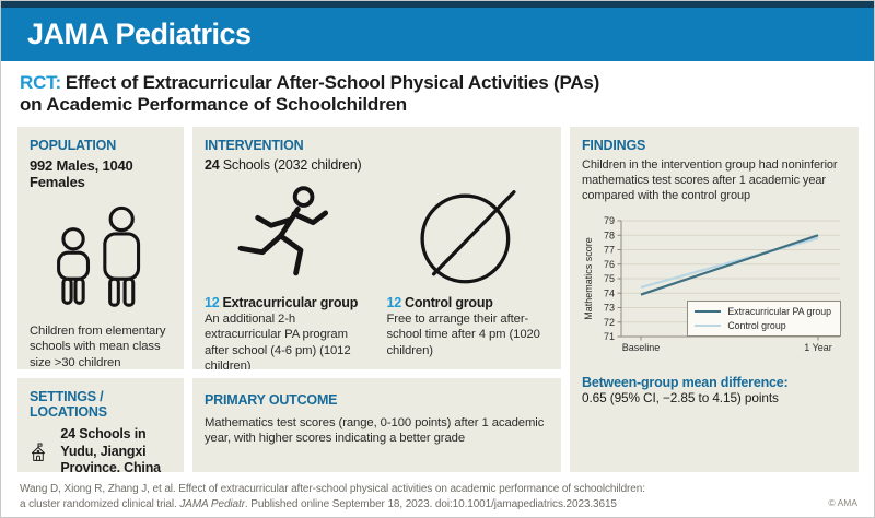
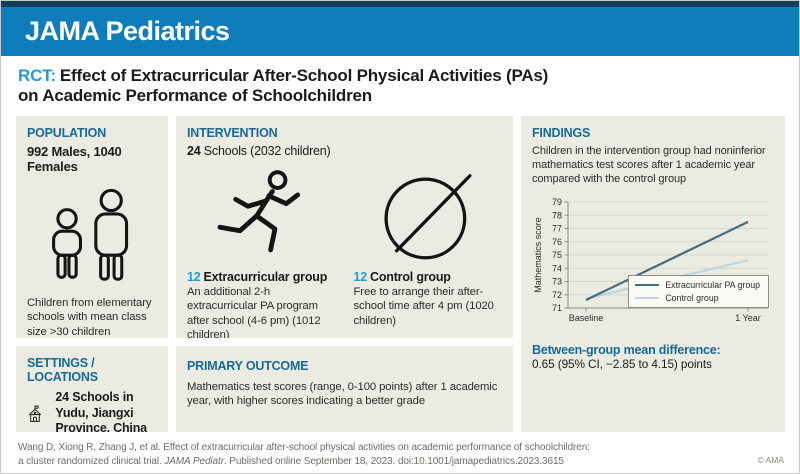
Extracurricular PA group/Baseline: 73.9 -> 71.6
Control group/Baseline: 74.4 -> 71.7
Extracurricular PA group/1 Year: 78.0 -> 77.5
Control group/1 Year: 77.8 -> 74.6
